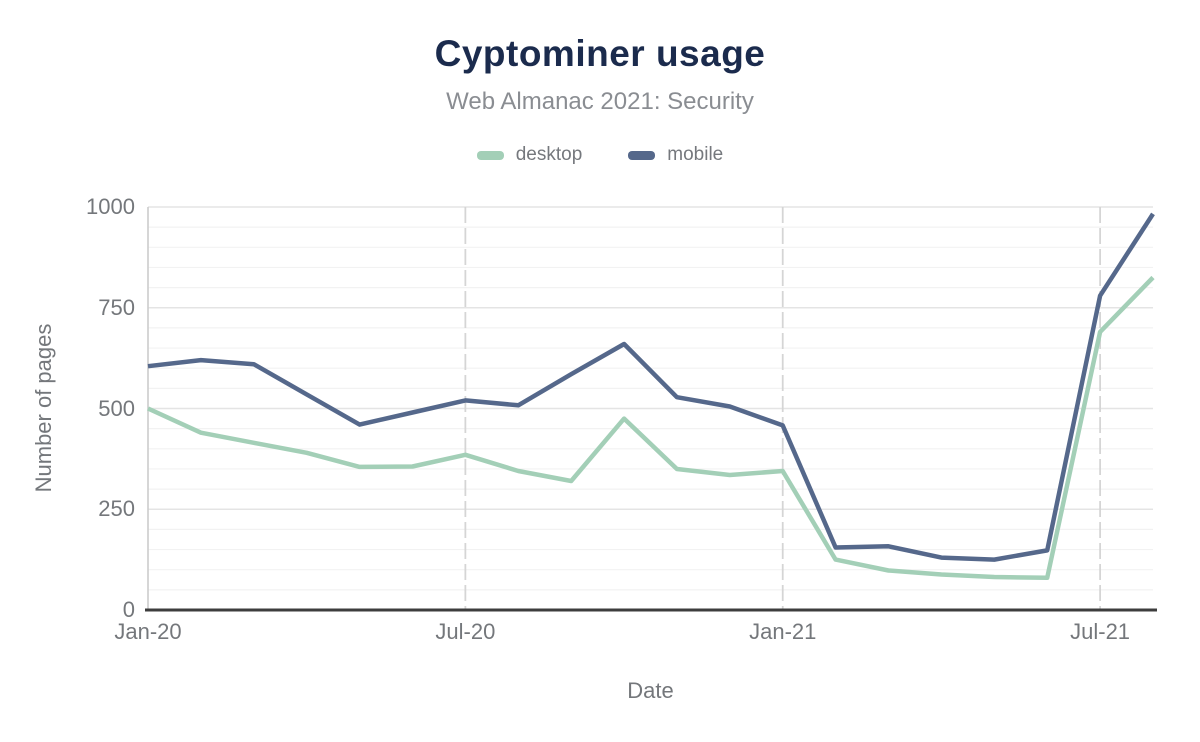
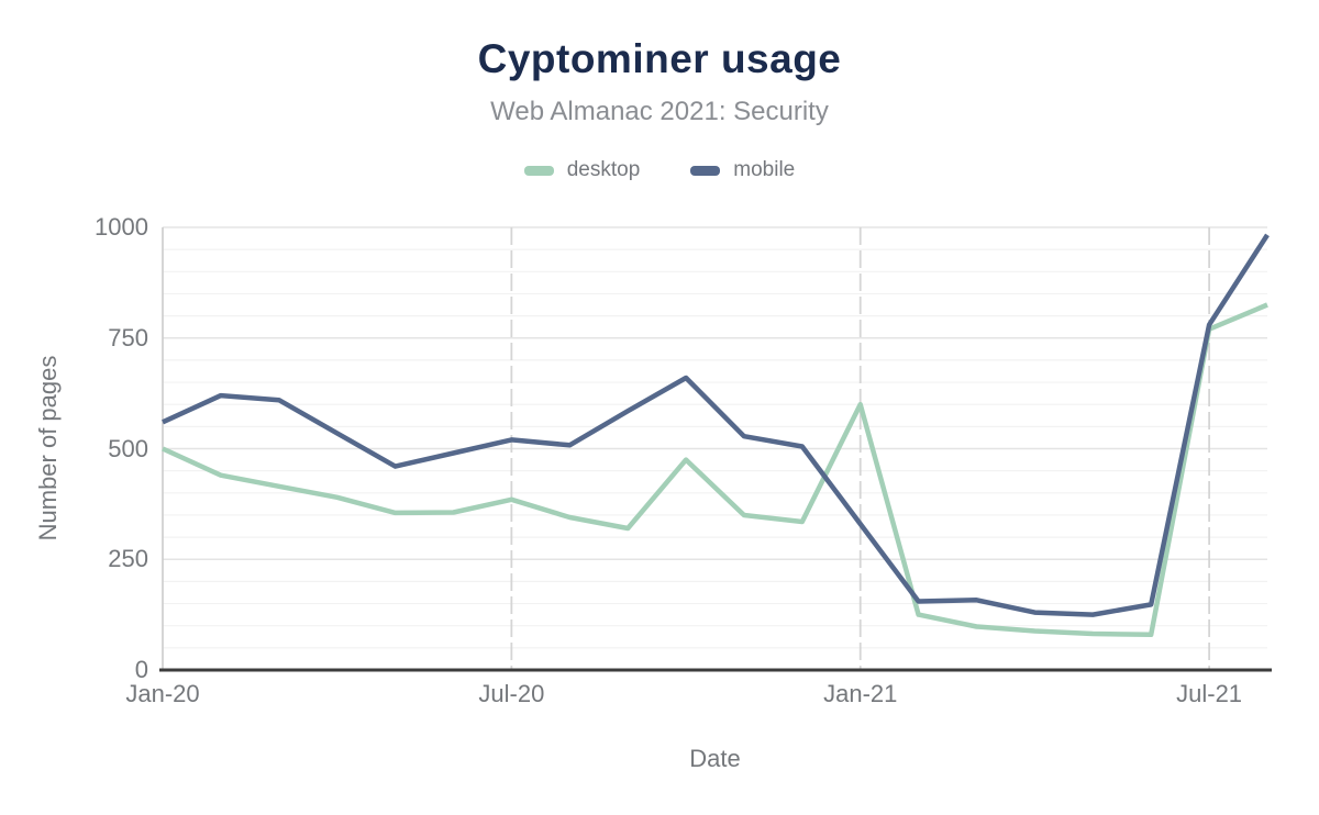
mobile/Jan-20: 600 -> 560
desktop/Jan-21: 340 -> 600
mobile/Jan-21: 460 -> 330
desktop/Jul-21: 690 -> 770
